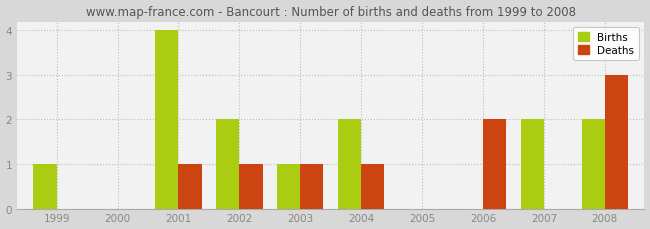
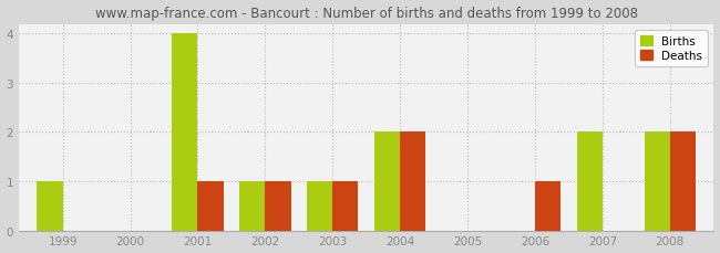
Births/2002: 2 -> 1
Deaths/2004: 1 -> 2
Deaths/2006: 2 -> 1
Deaths/2008: 3 -> 2
